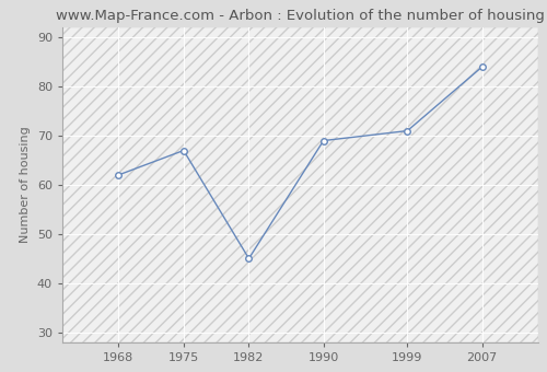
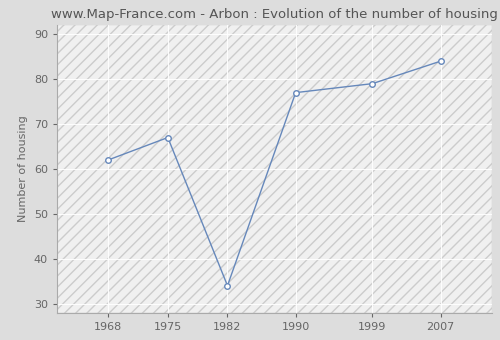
1982: 45 -> 34
1990: 69 -> 77
1999: 71 -> 79
